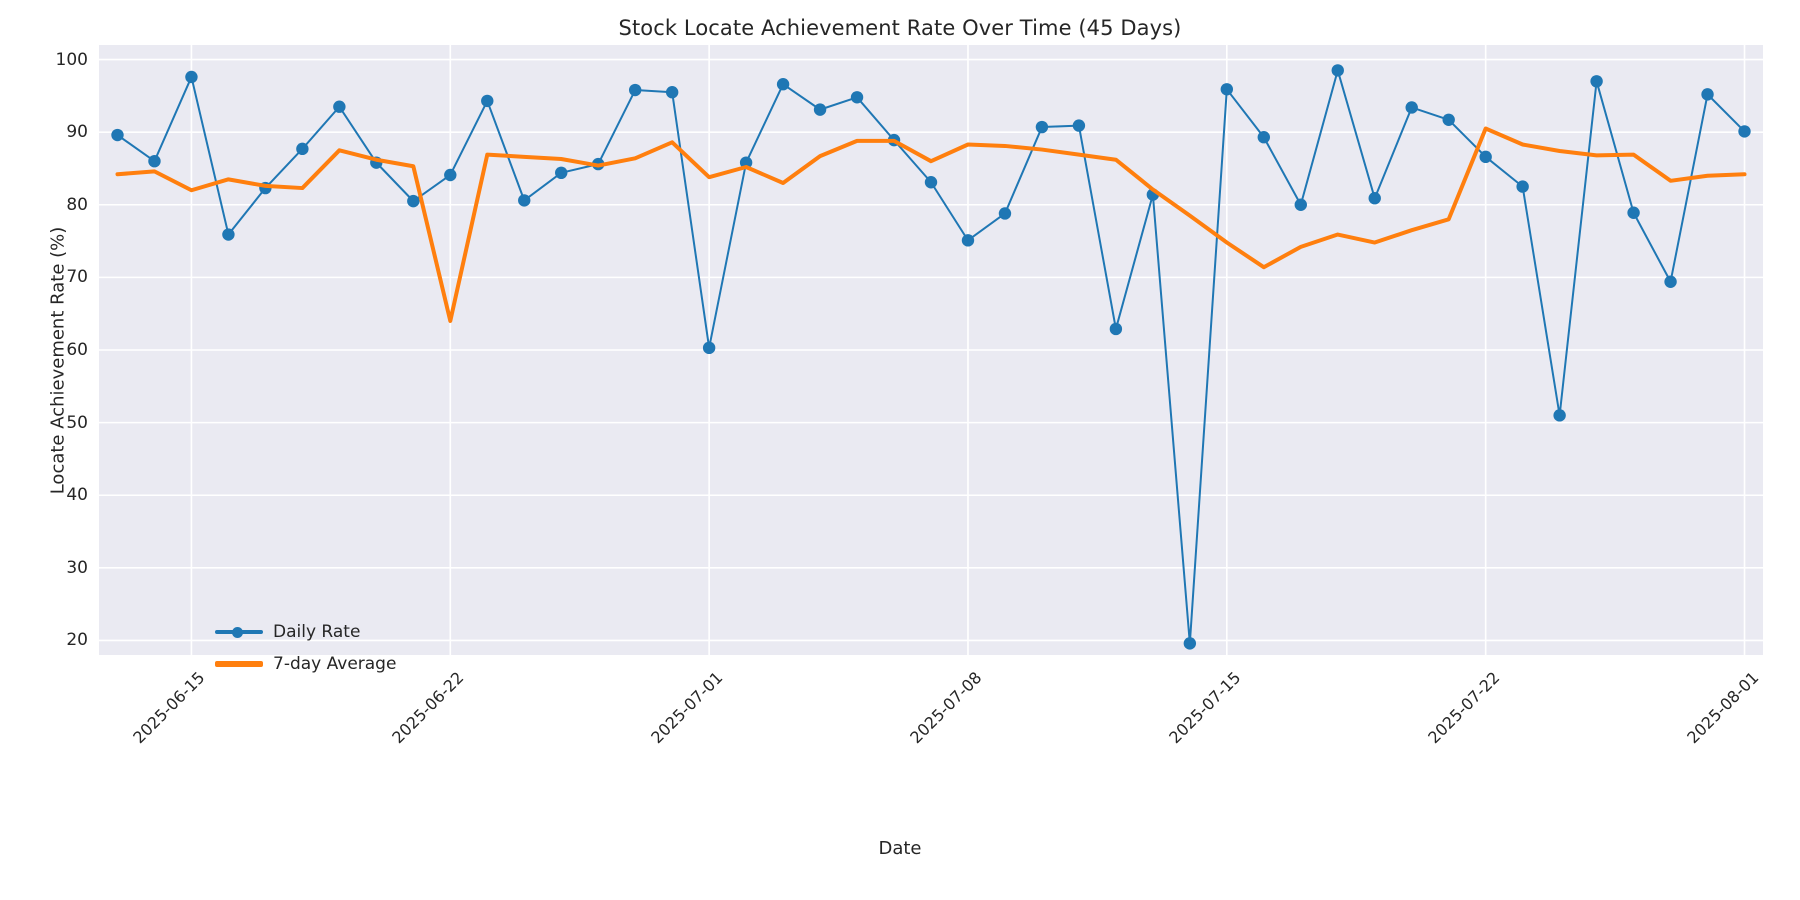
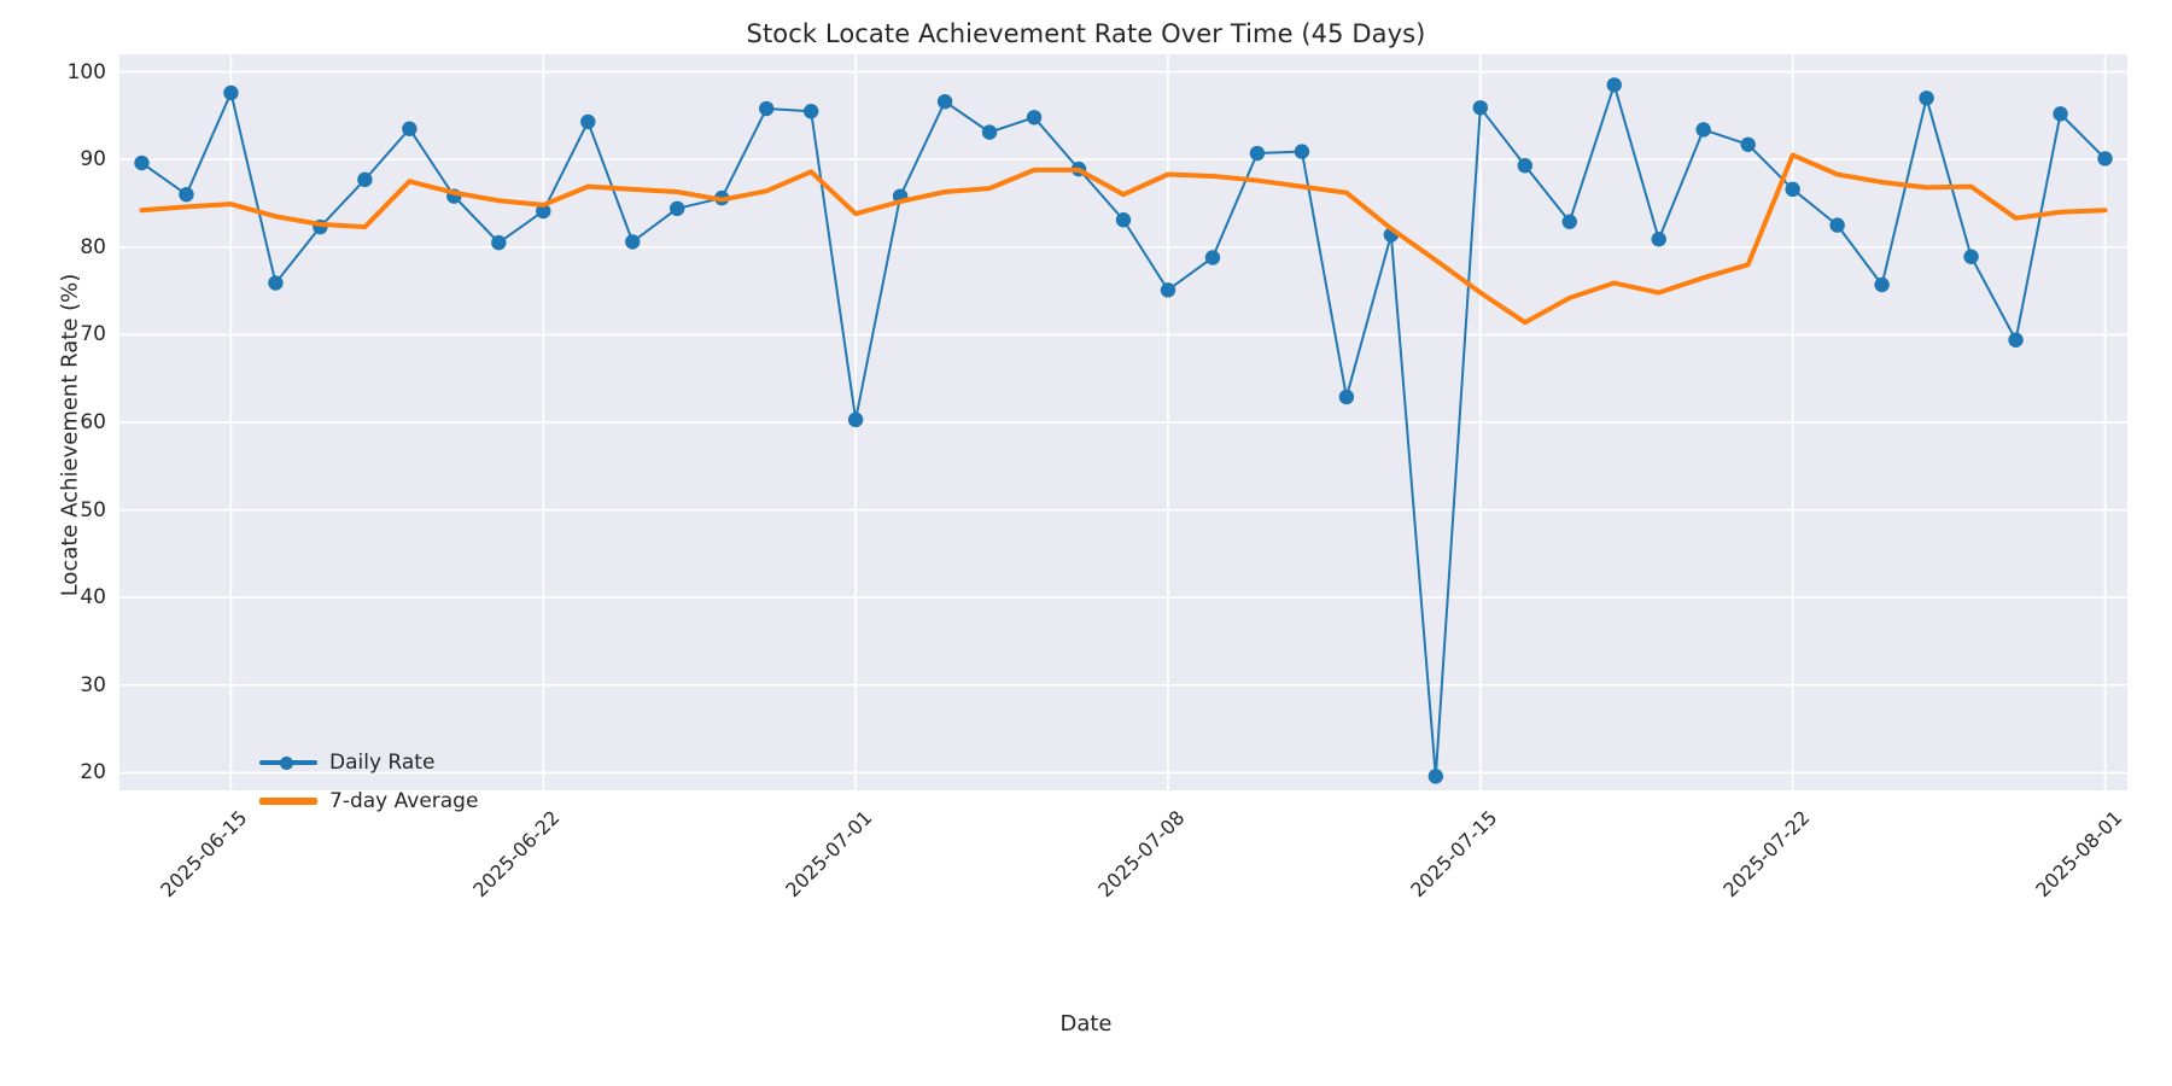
7-day Average/2025-06-15: 82 -> 85
7-day Average/2025-06-22: 64 -> 85
7-day Average/2025-07-01: 83 -> 86
Daily Rate/2025-07-15: 80 -> 83
Daily Rate/2025-07-22: 51 -> 76
